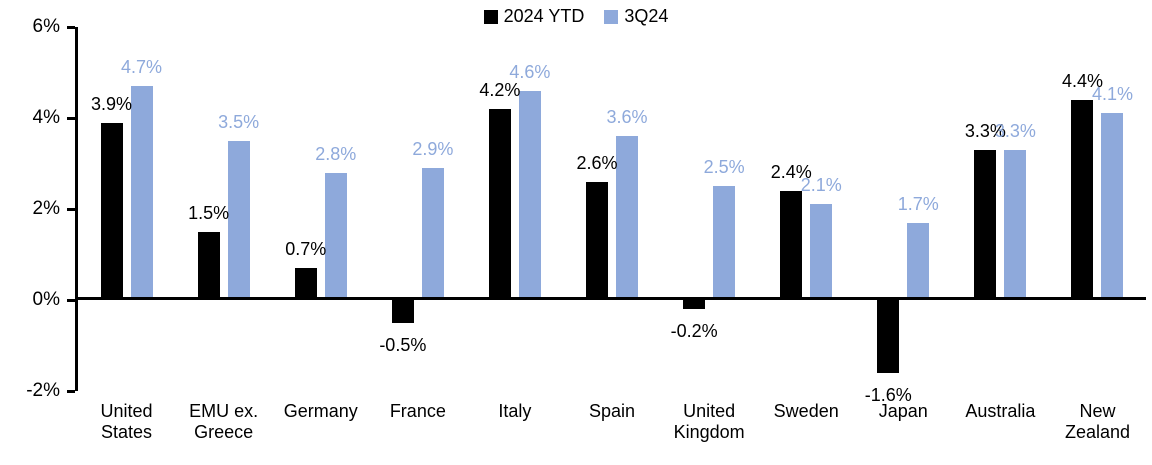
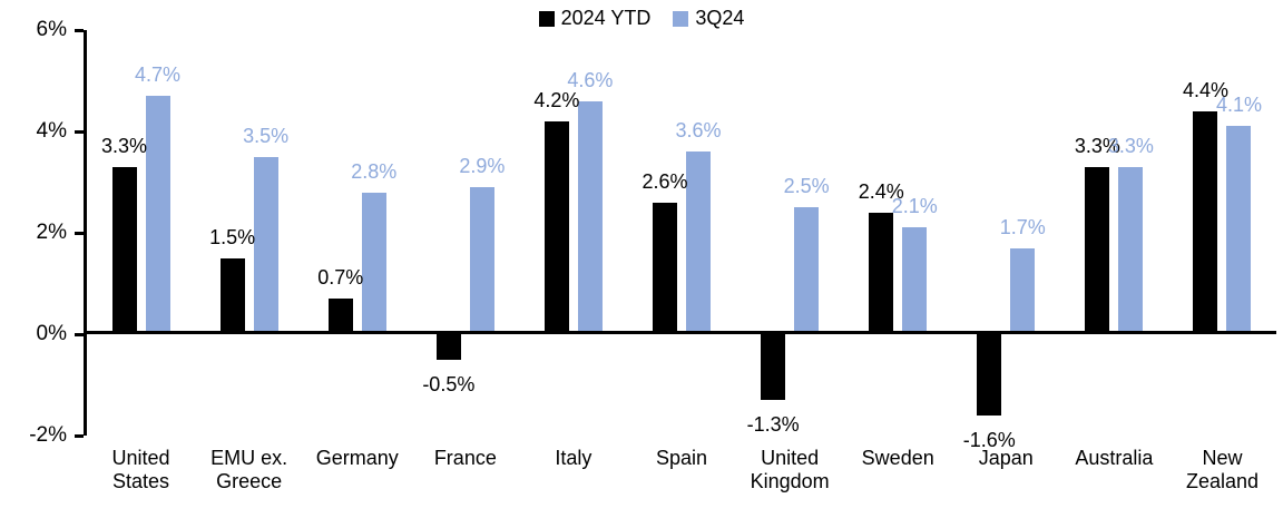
2024 YTD/United States: 3.9% -> 3.3%
2024 YTD/United Kingdom: -0.2% -> -1.3%
